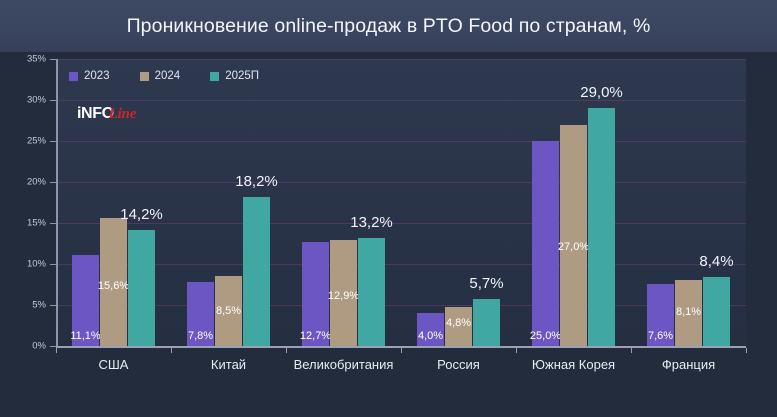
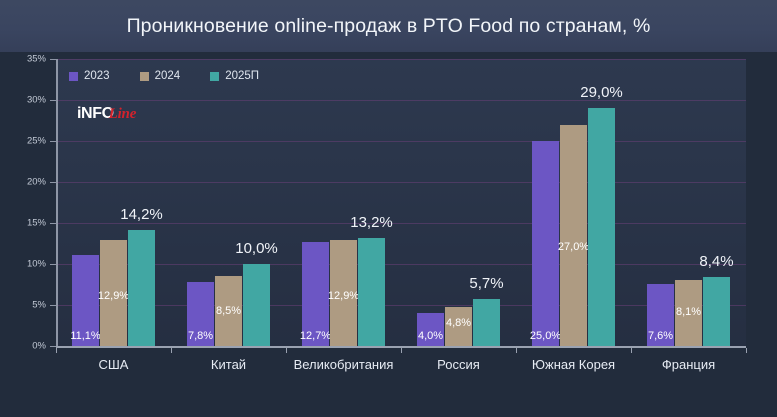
2024/США: 15,6% -> 12,9%
2025П/Китай: 18,2% -> 10,0%
